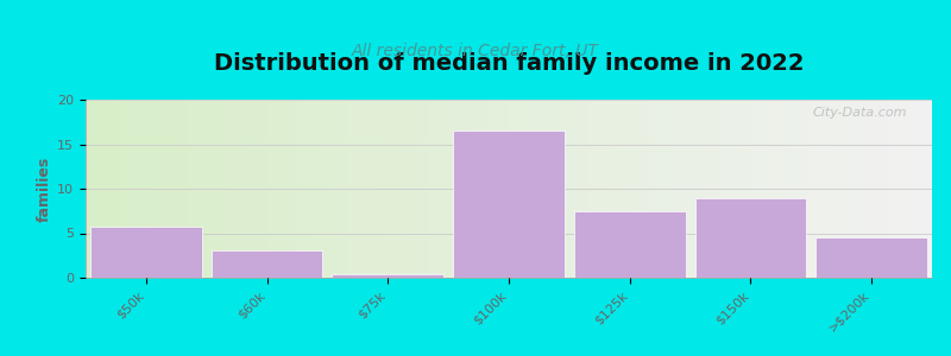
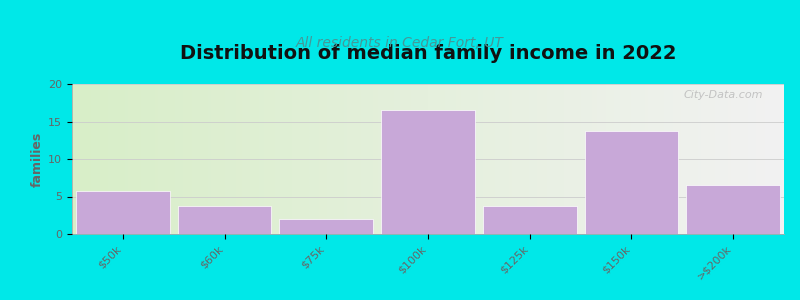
$60k: 3.1 -> 3.8
$75k: 0.4 -> 2.0
$125k: 7.5 -> 3.8
$150k: 9.0 -> 13.8
>$200k: 4.5 -> 6.6
